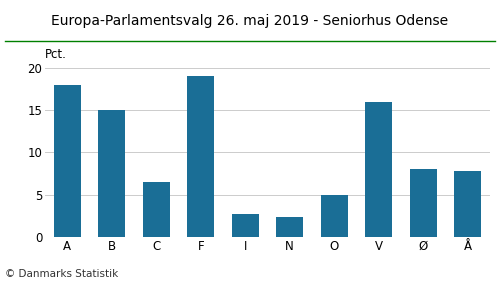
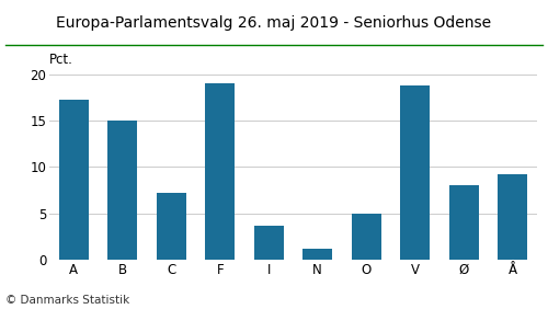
A: 18.0 -> 17.2
C: 6.5 -> 7.2
I: 2.7 -> 3.6
N: 2.4 -> 1.2
V: 16.0 -> 18.8
Å: 7.8 -> 9.2
